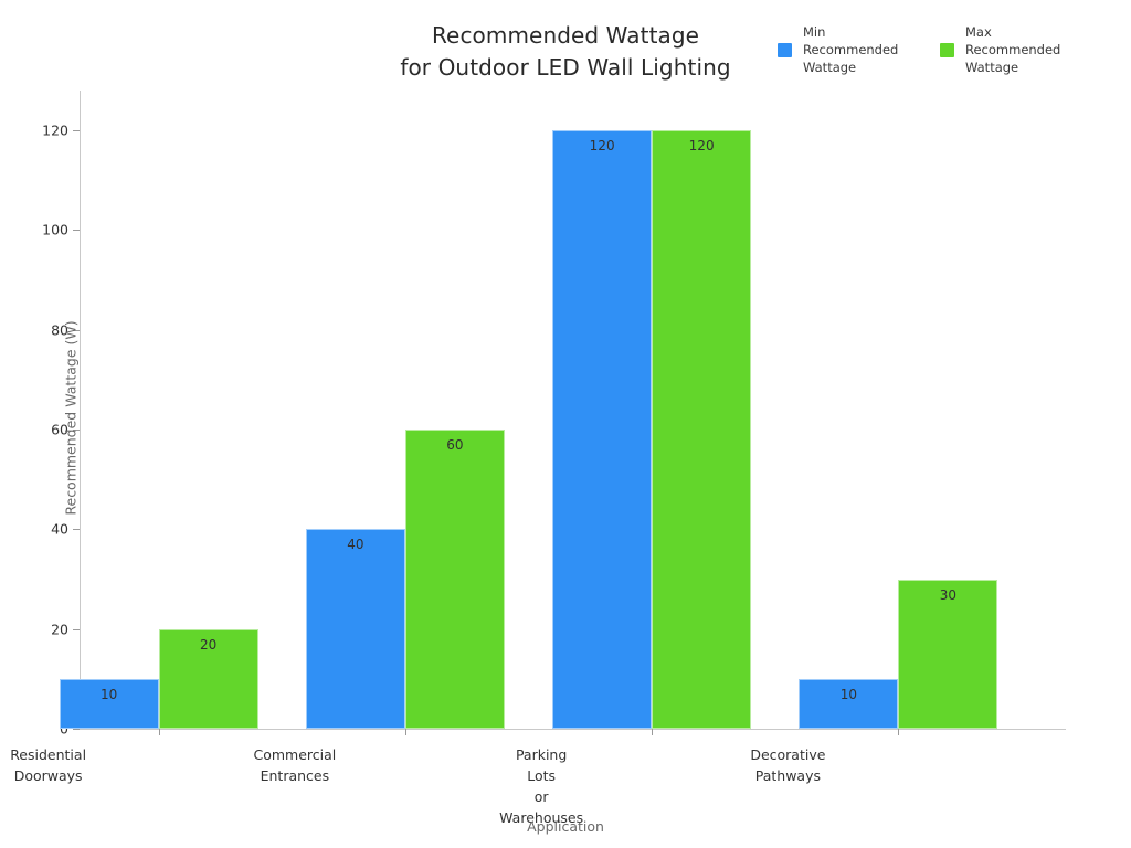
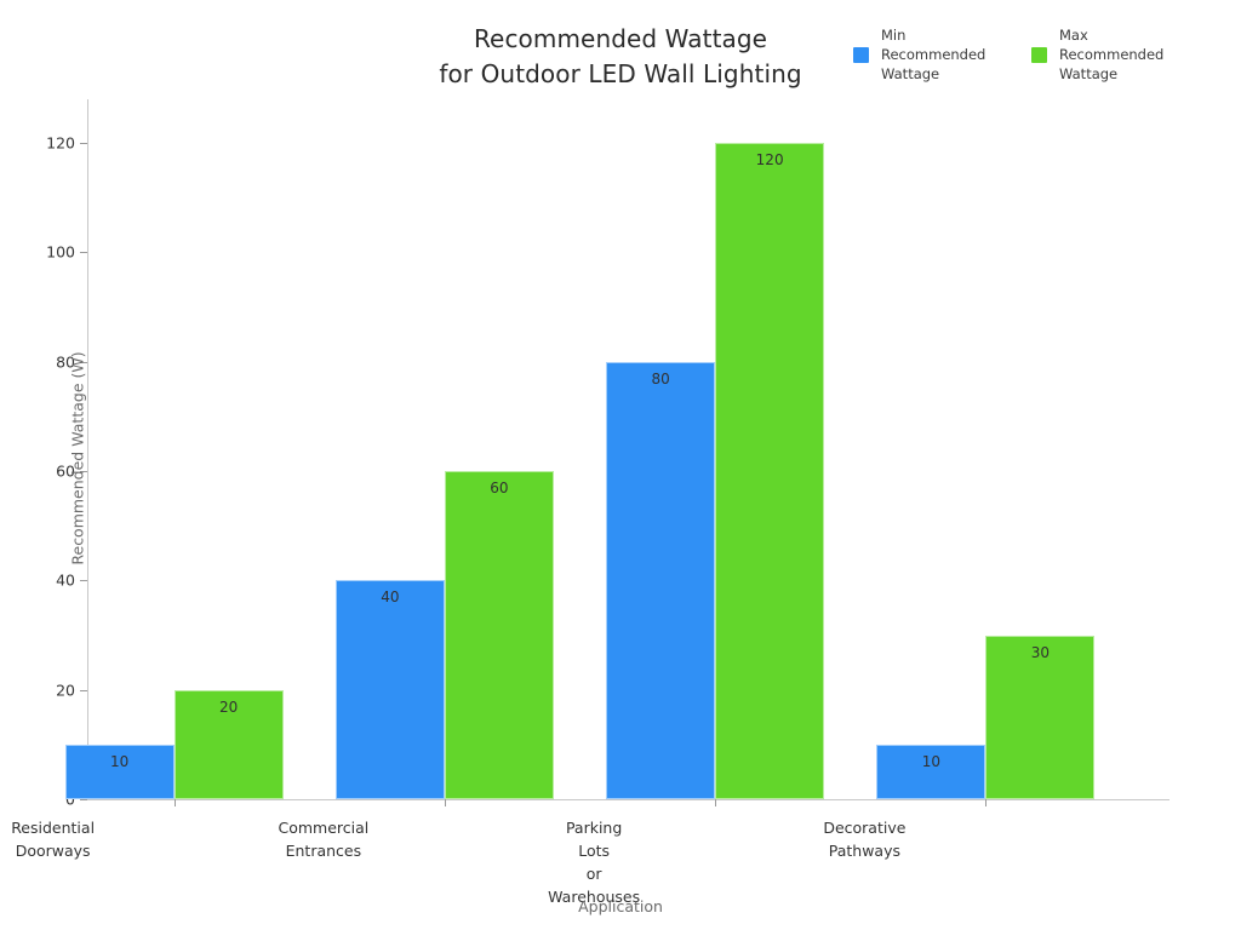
Min Recommended Wattage/Parking Lots or Warehouses: 120 -> 80
